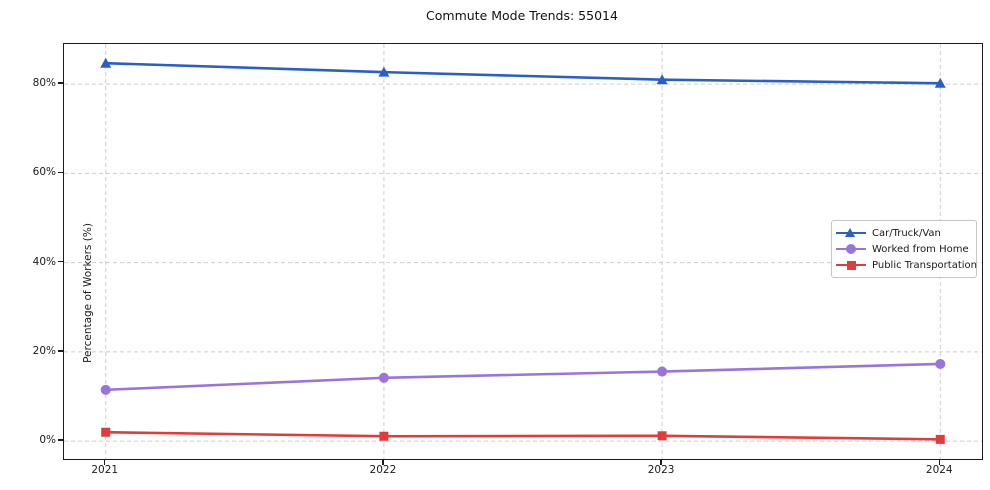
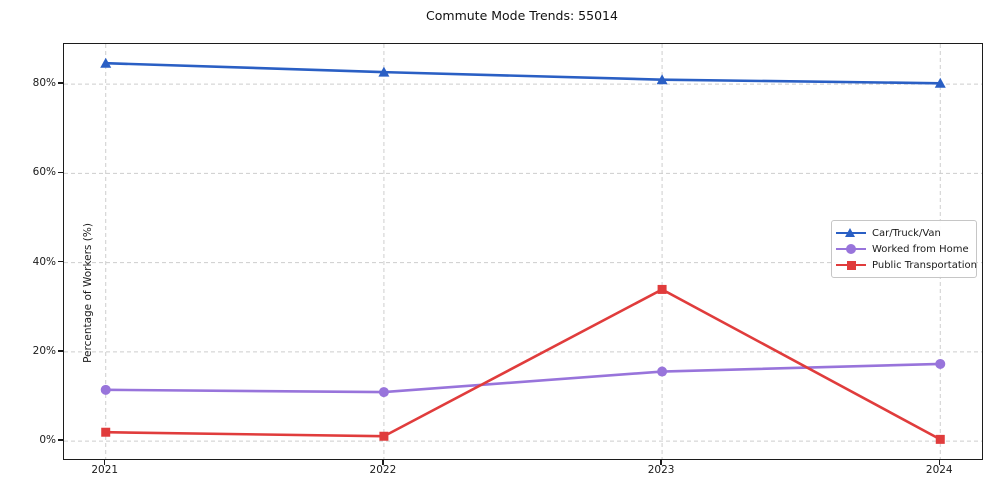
Worked from Home/2022: 14% -> 11%
Public Transportation/2023: 1% -> 34%
